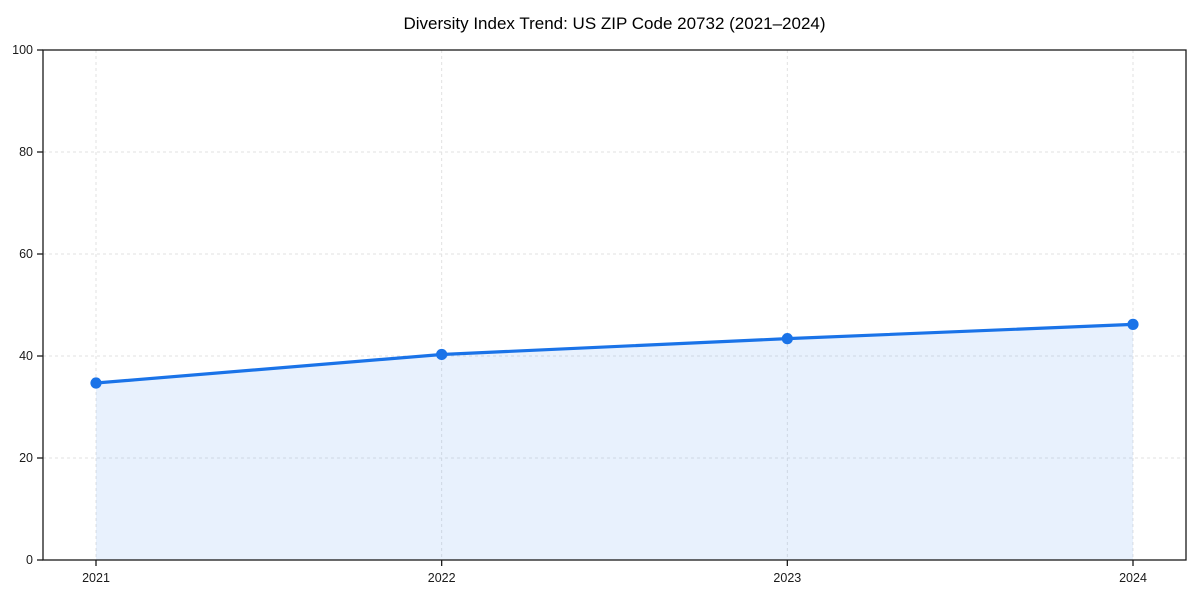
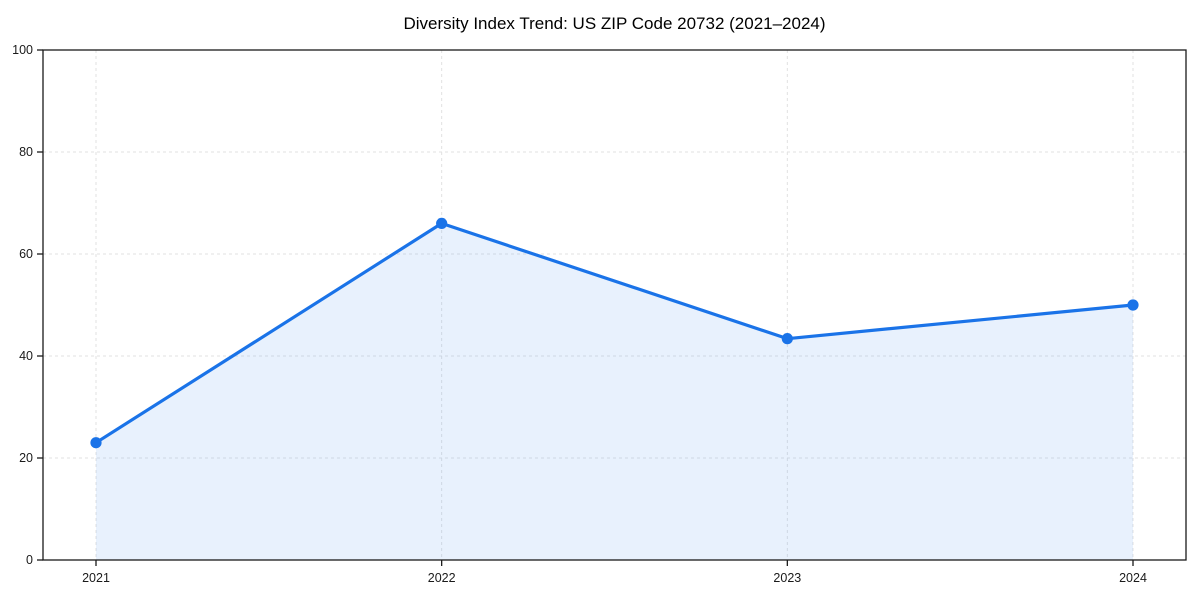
2021: 35 -> 23
2022: 40 -> 66
2024: 46 -> 50
